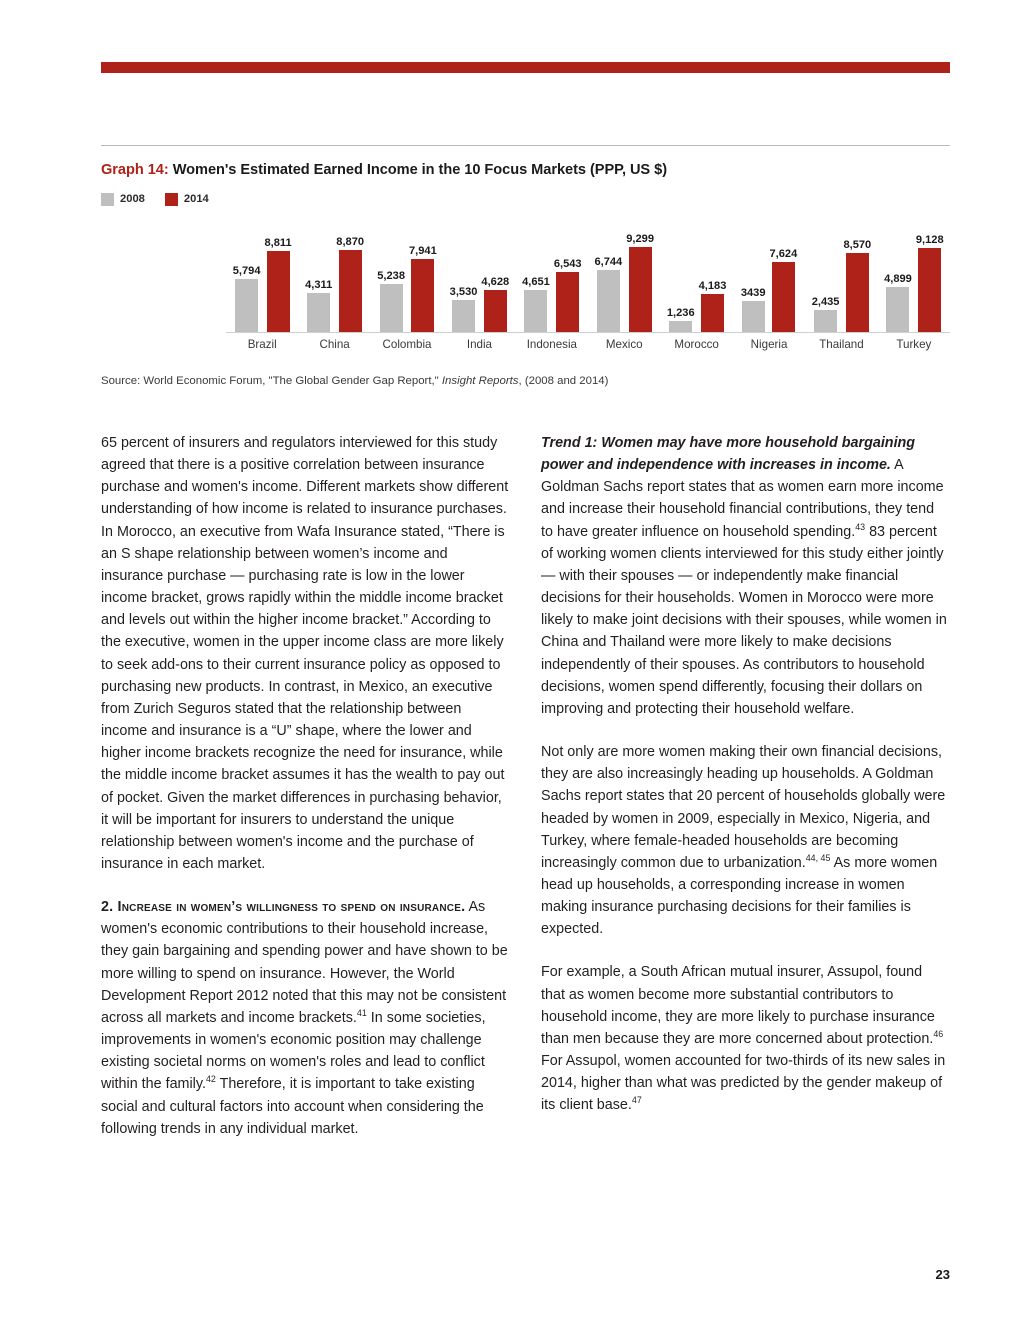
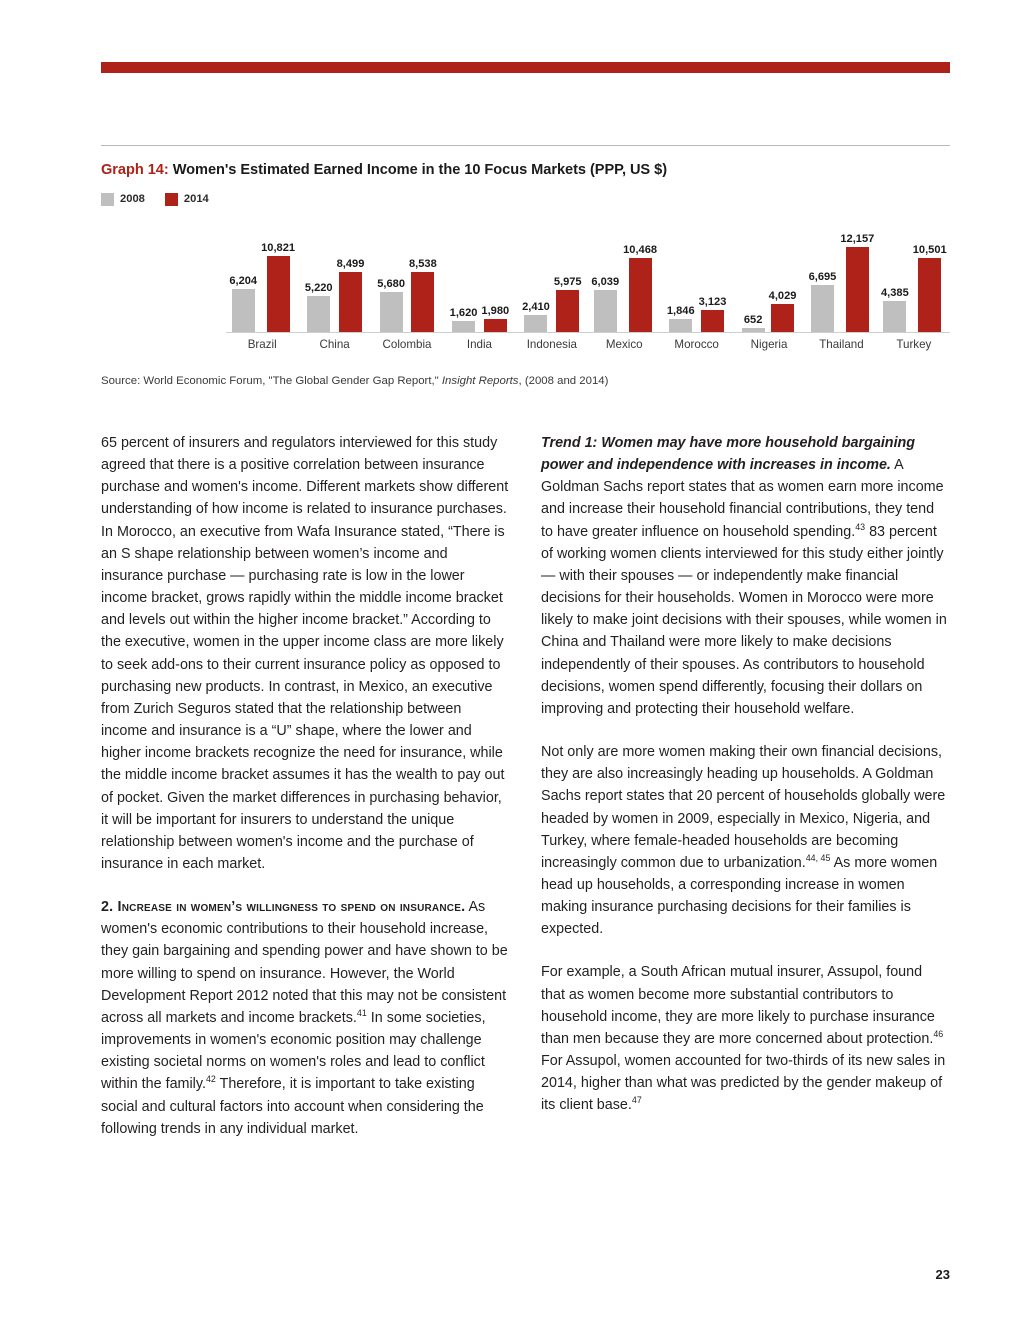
2008/Brazil: 5,794 -> 6,204
2014/Brazil: 8,811 -> 10,821
2008/China: 4,311 -> 5,220
2014/China: 8,870 -> 8,499
2008/Colombia: 5,238 -> 5,680
2014/Colombia: 7,941 -> 8,538
2008/India: 3,530 -> 1,620
2014/India: 4,628 -> 1,980
2008/Indonesia: 4,651 -> 2,410
2014/Indonesia: 6,543 -> 5,975
2008/Mexico: 6,744 -> 6,039
2014/Mexico: 9,299 -> 10,468
2008/Morocco: 1,236 -> 1,846
2014/Morocco: 4,183 -> 3,123
2008/Nigeria: 3439 -> 652
2014/Nigeria: 7,624 -> 4,029
2008/Thailand: 2,435 -> 6,695
2014/Thailand: 8,570 -> 12,157
2008/Turkey: 4,899 -> 4,385
2014/Turkey: 9,128 -> 10,501
